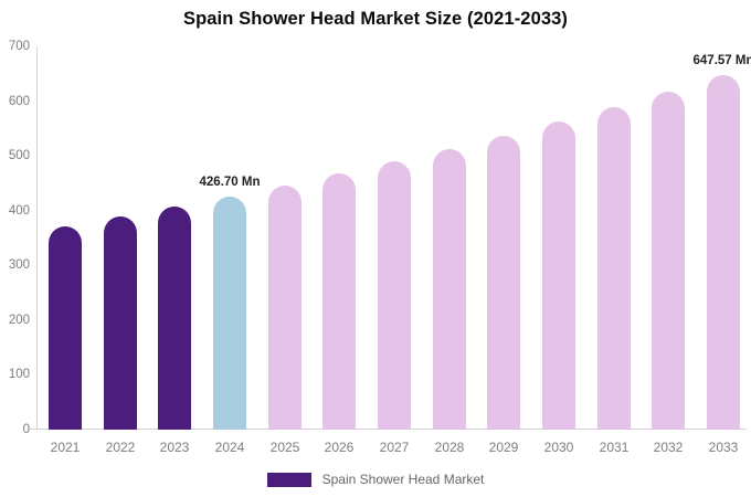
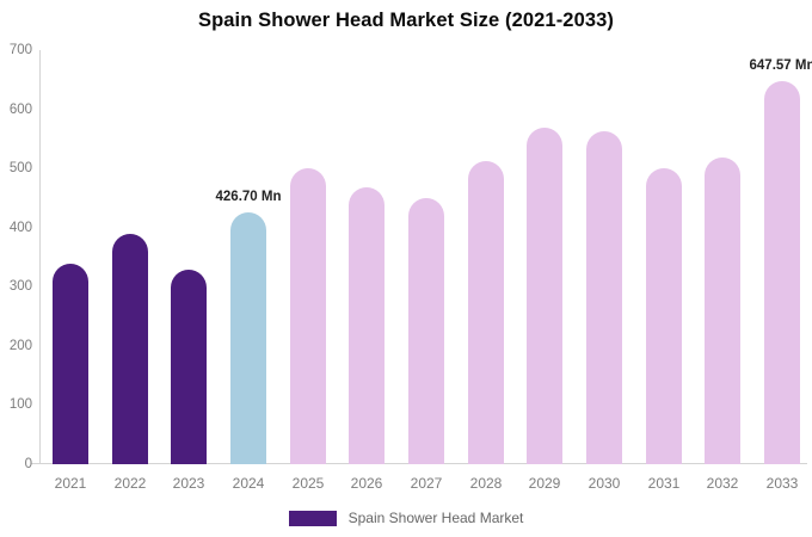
2021: 370 -> 340
2023: 410 -> 330
2025: 450 -> 500
2027: 490 -> 450
2029: 540 -> 570
2031: 590 -> 500
2032: 620 -> 520
